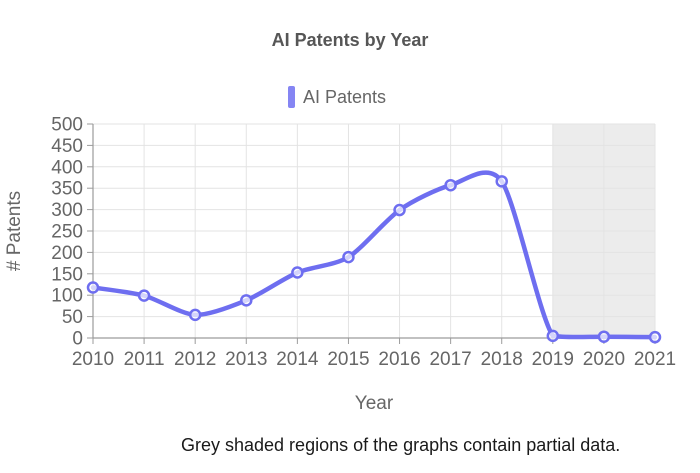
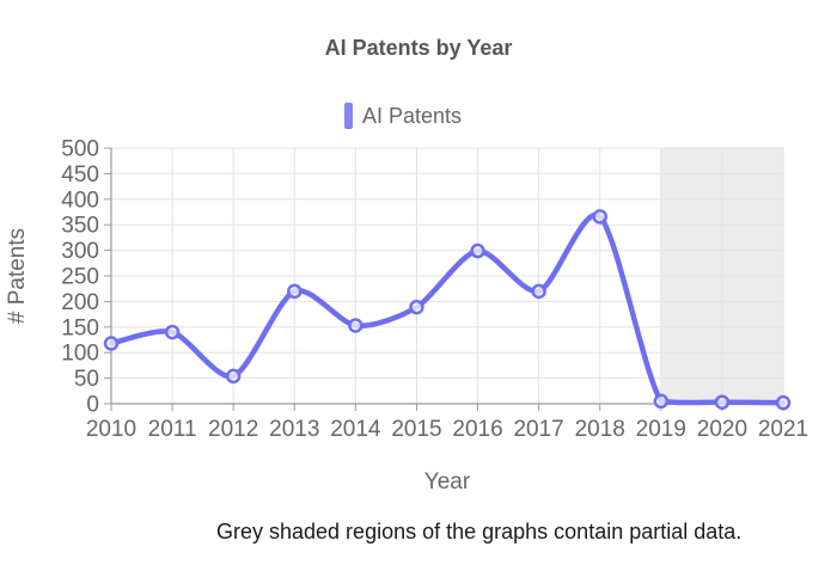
2011: 100 -> 140
2013: 90 -> 220
2017: 360 -> 220
